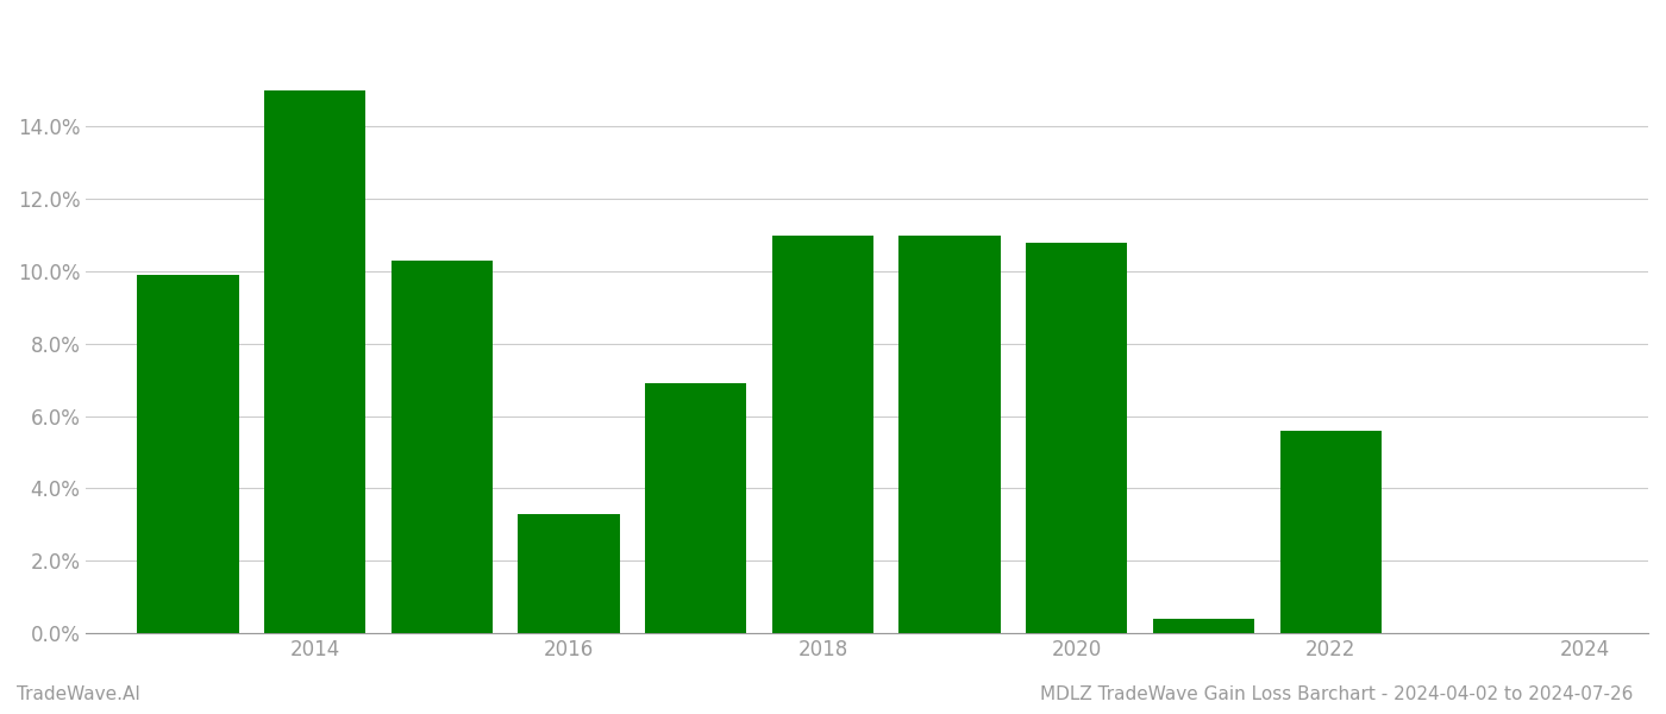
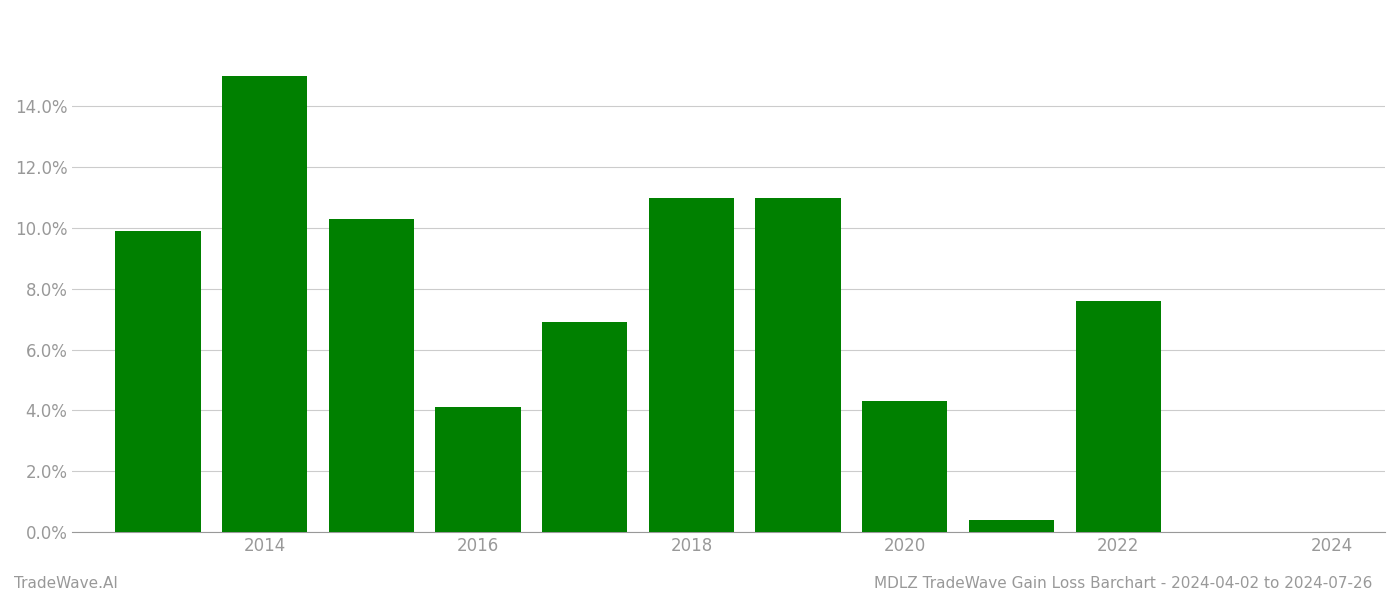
2016: 3.3% -> 4.1%
2020: 10.8% -> 4.3%
2022: 5.6% -> 7.6%
